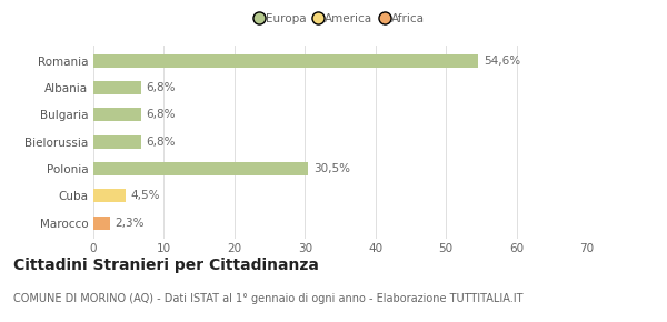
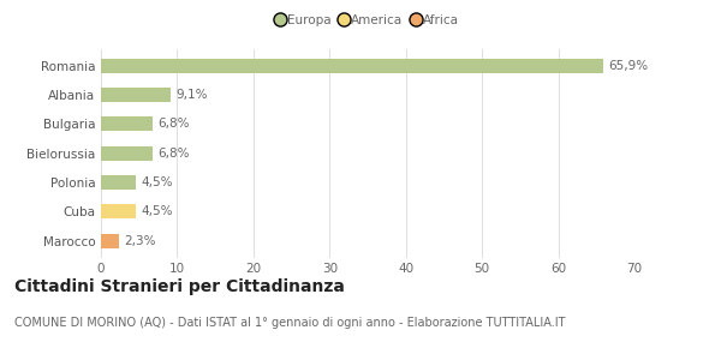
Romania: 54,6% -> 65,9%
Albania: 6,8% -> 9,1%
Polonia: 30,5% -> 4,5%
